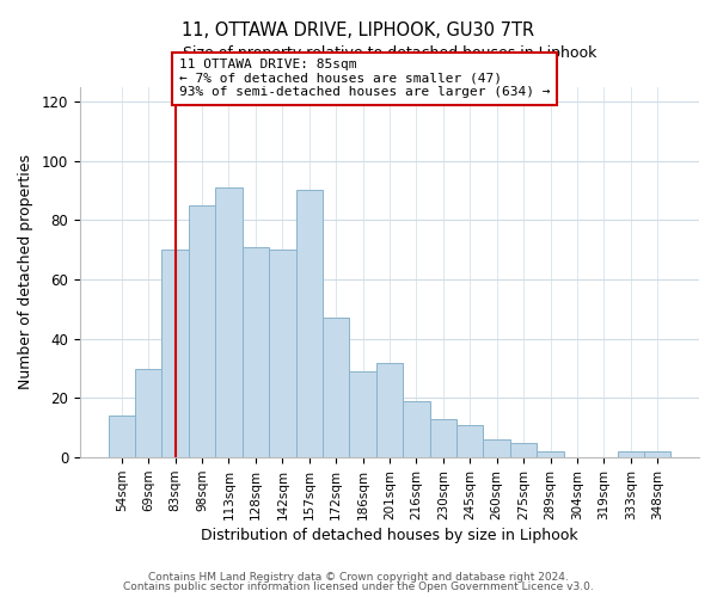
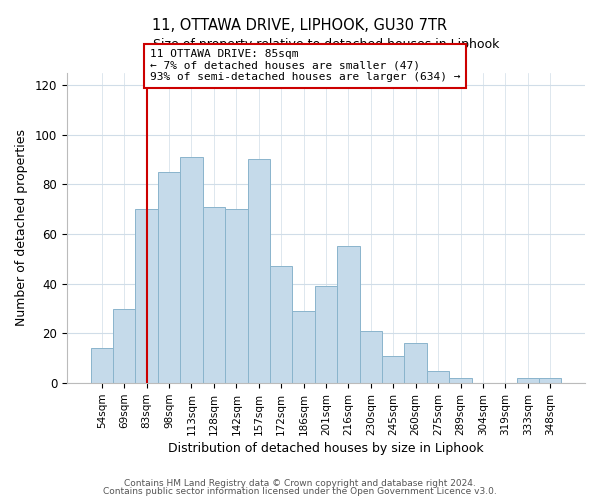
201sqm: 32 -> 39
216sqm: 19 -> 55
230sqm: 13 -> 21
260sqm: 6 -> 16
